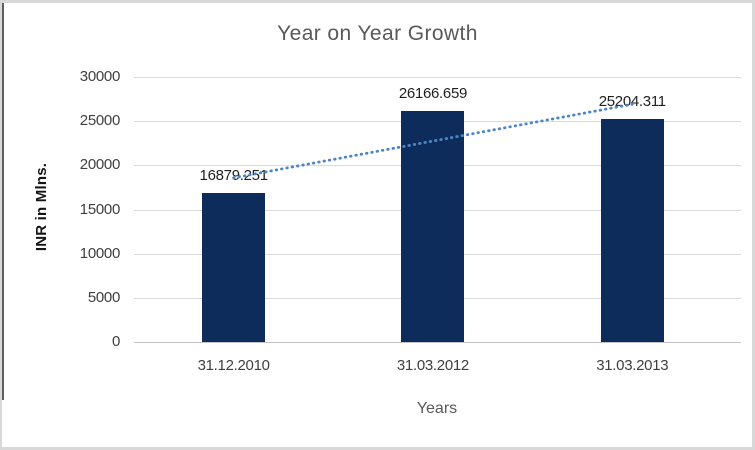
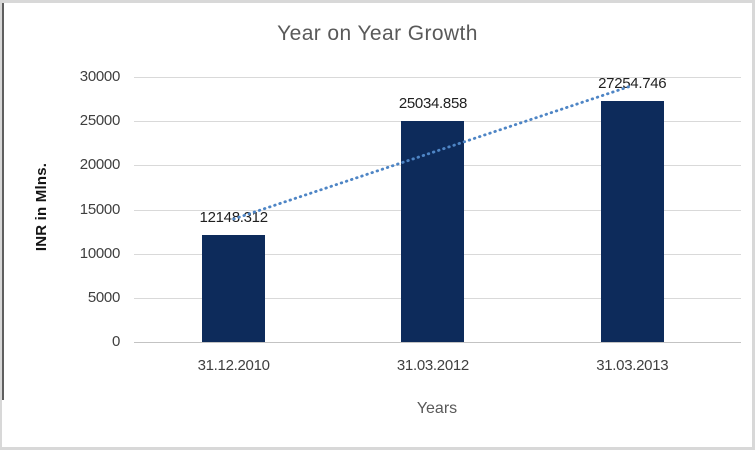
31.12.2010: 16879.251 -> 12148.312
31.03.2012: 26166.659 -> 25034.858
31.03.2013: 25204.311 -> 27254.746
